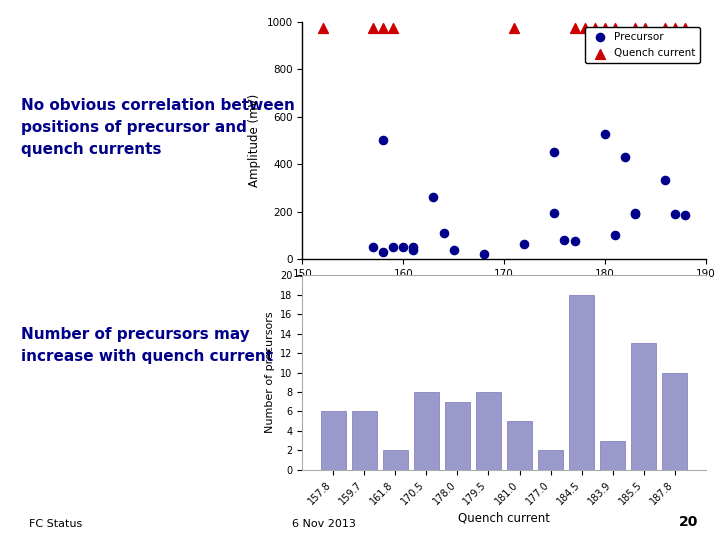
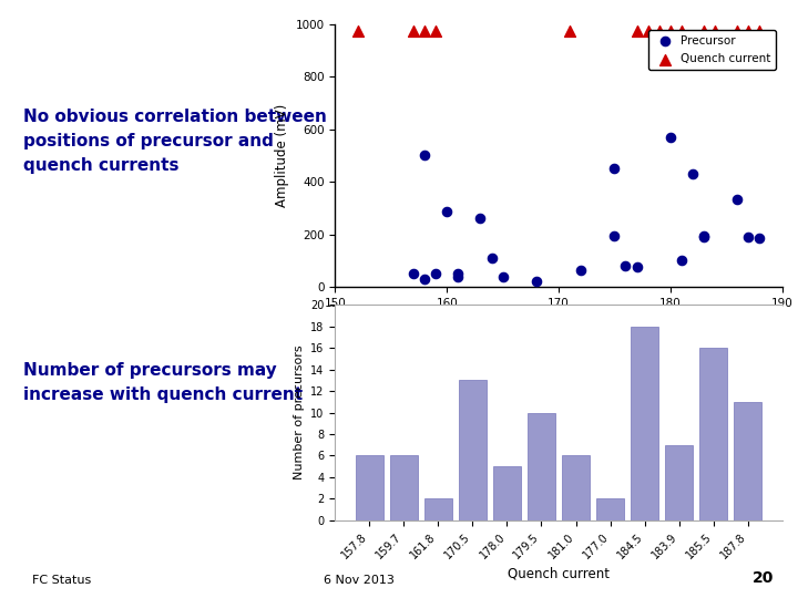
Precursor/160: 50 -> 285
Precursor/180: 525 -> 570
170.5: 8 -> 13
178.0: 7 -> 5
179.5: 8 -> 10
181.0: 5 -> 6
183.9: 3 -> 7
185.5: 13 -> 16
187.8: 10 -> 11
